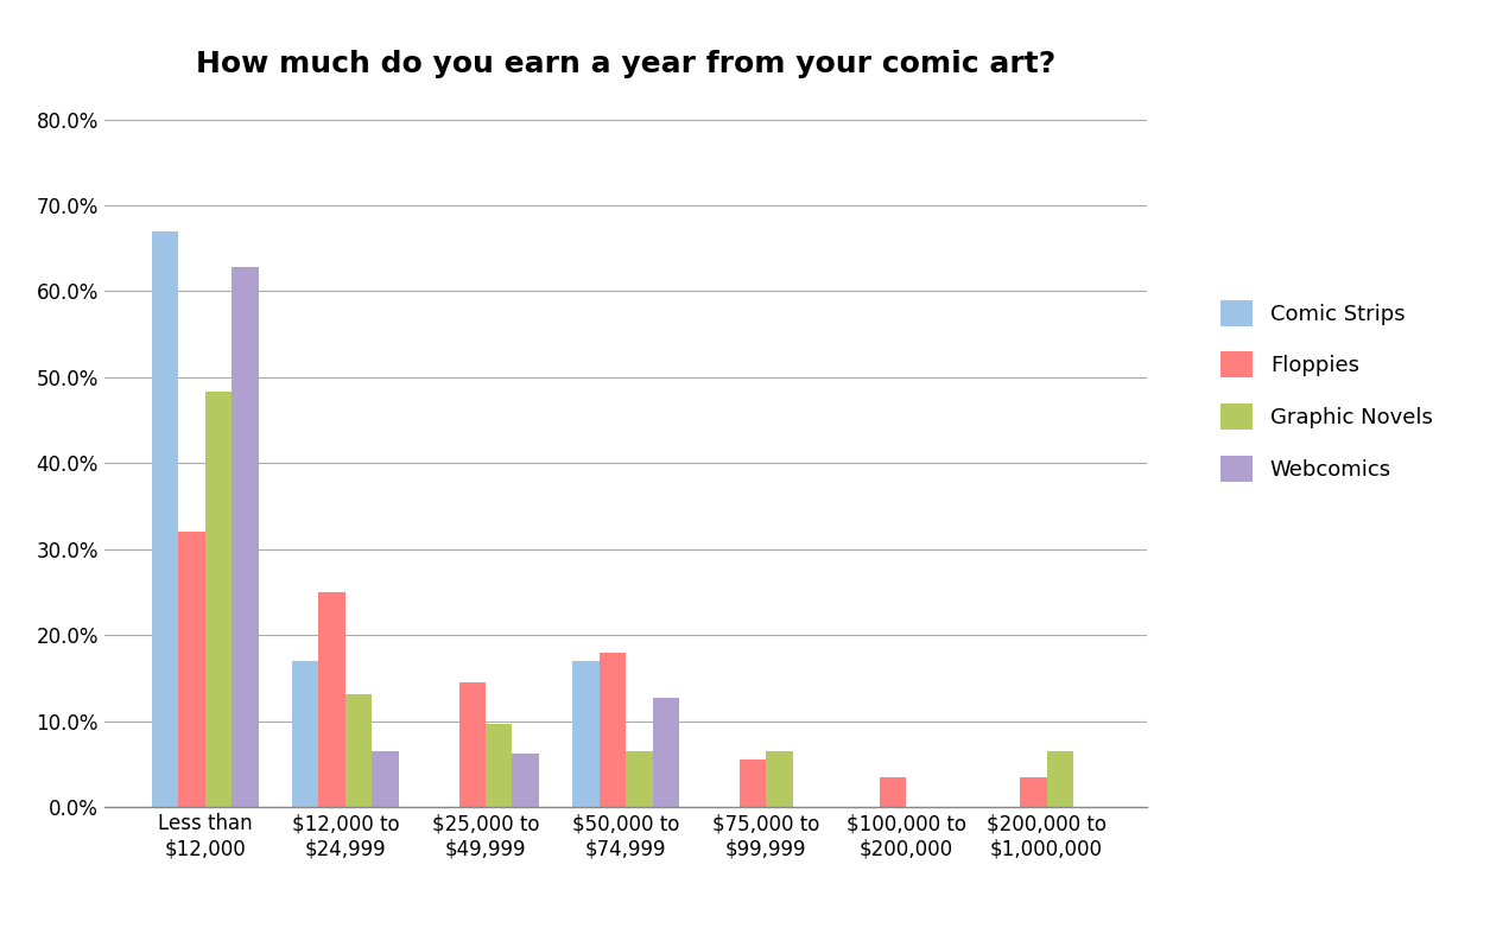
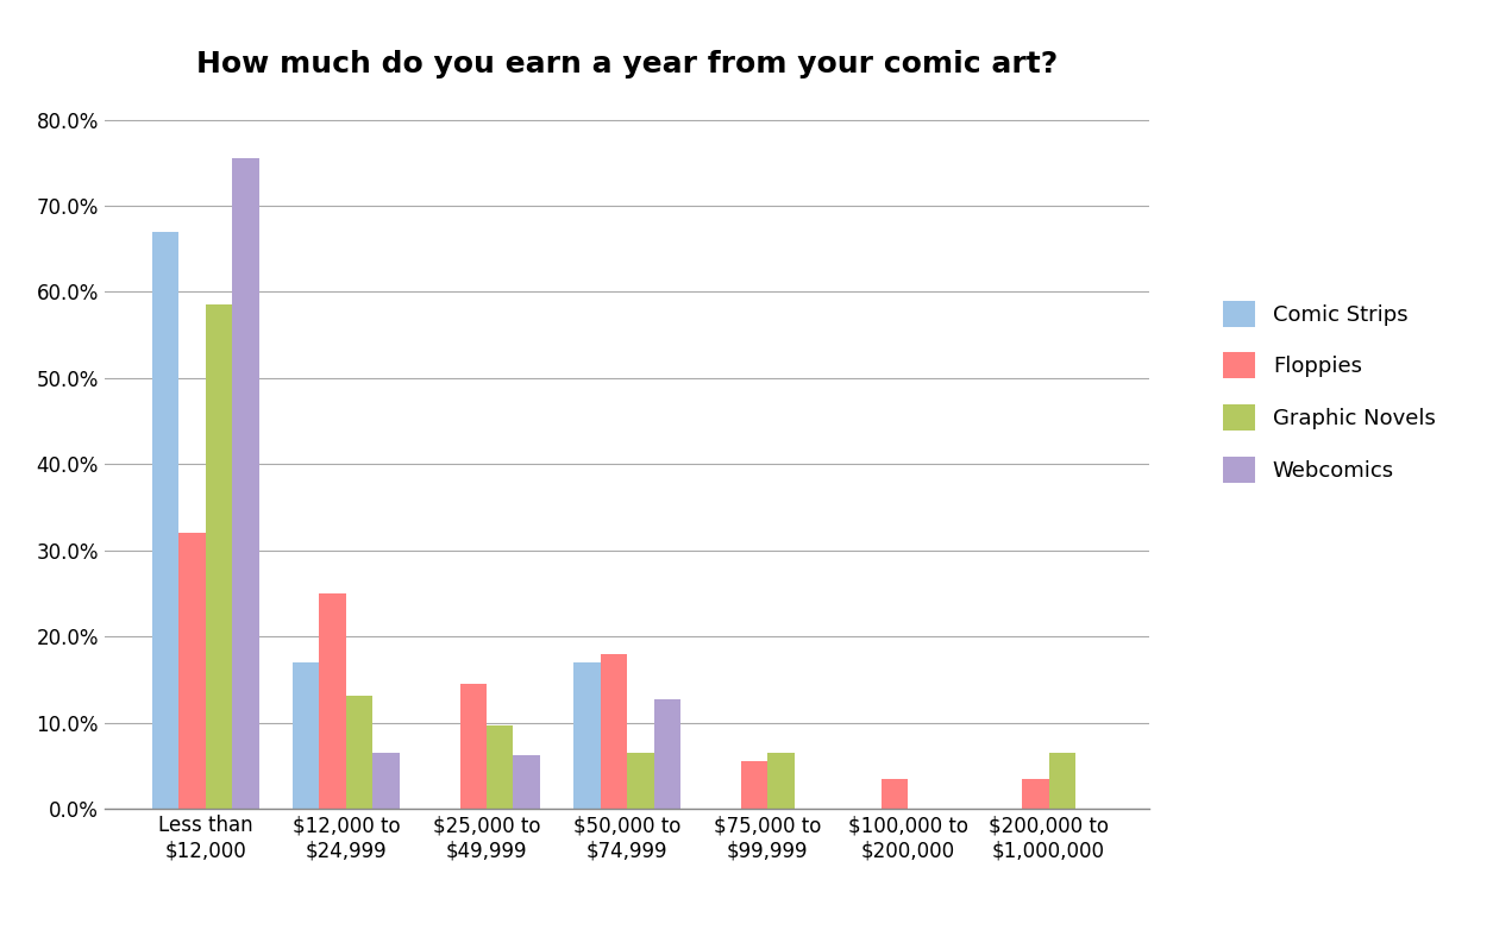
Graphic Novels/Less than $12,000: 48.4% -> 58.5%
Webcomics/Less than $12,000: 62.8% -> 75.5%
